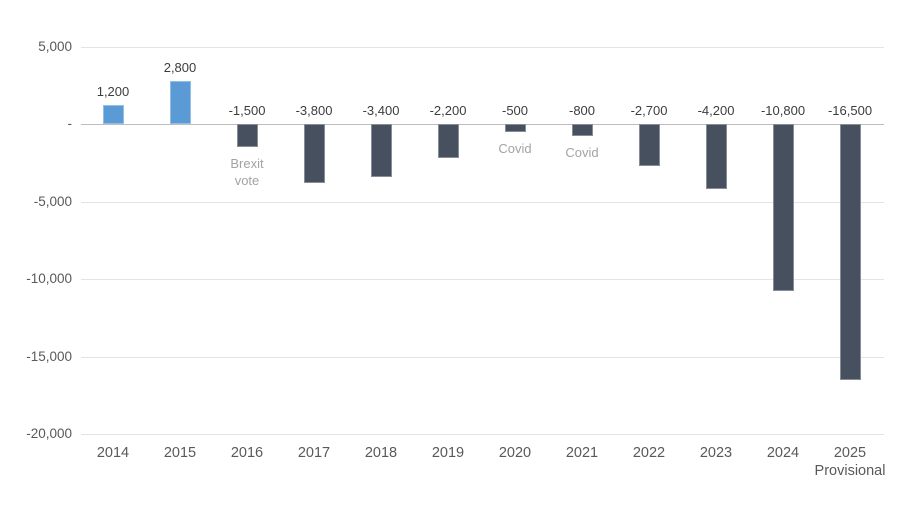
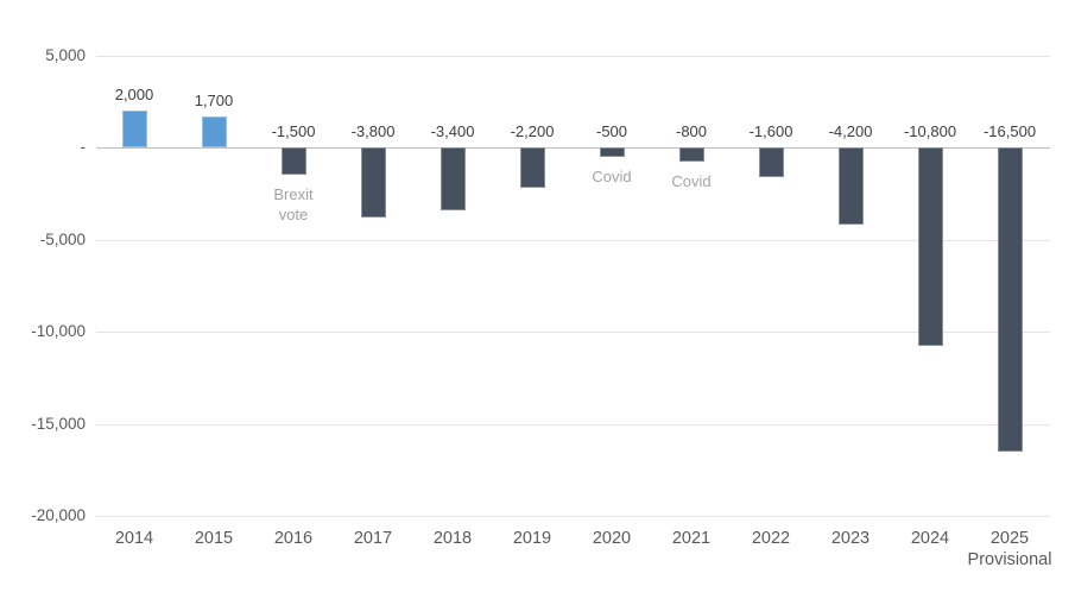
2014: 1,200 -> 2,000
2015: 2,800 -> 1,700
2022: -2,700 -> -1,600
